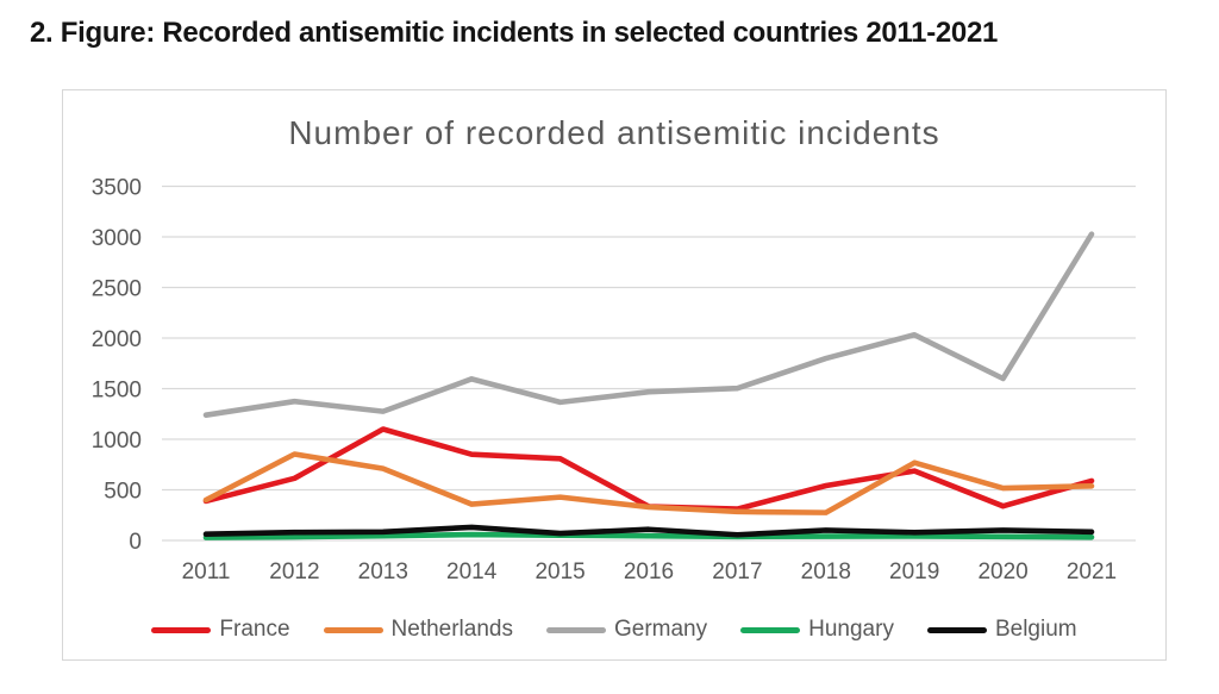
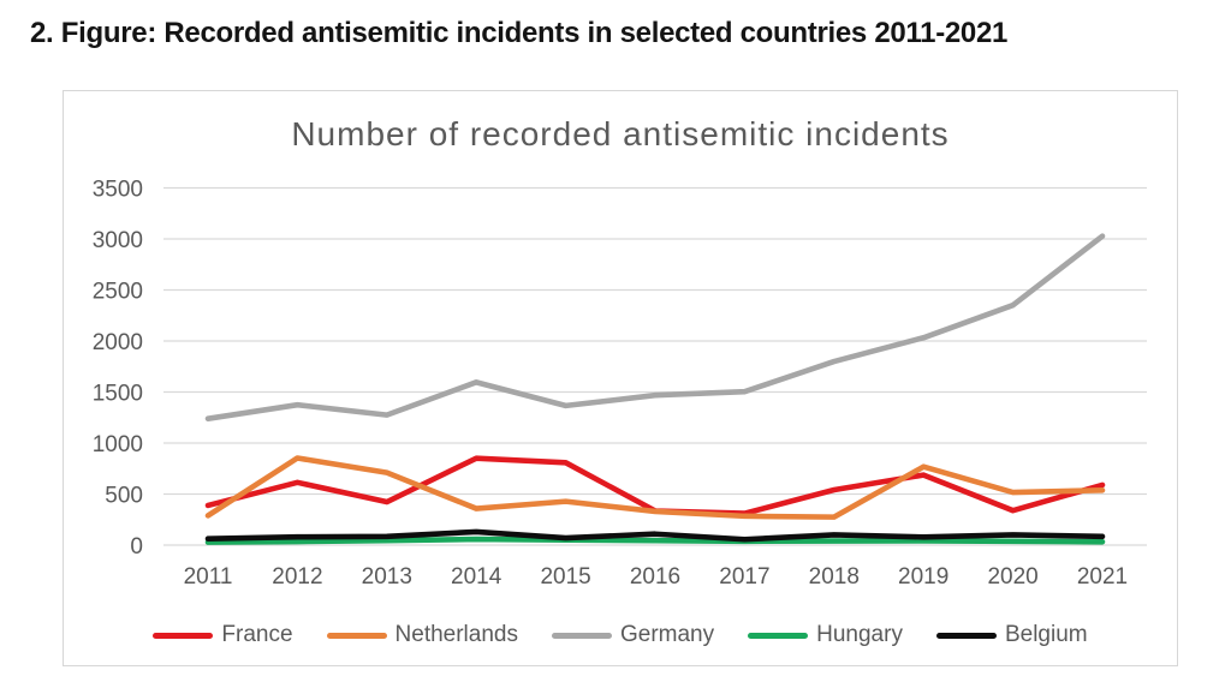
Netherlands/2011: 400 -> 300
France/2013: 1100 -> 400
Germany/2020: 1600 -> 2400
